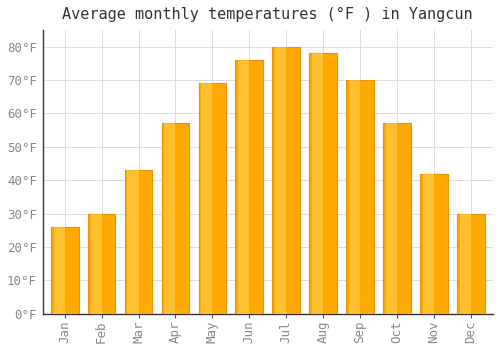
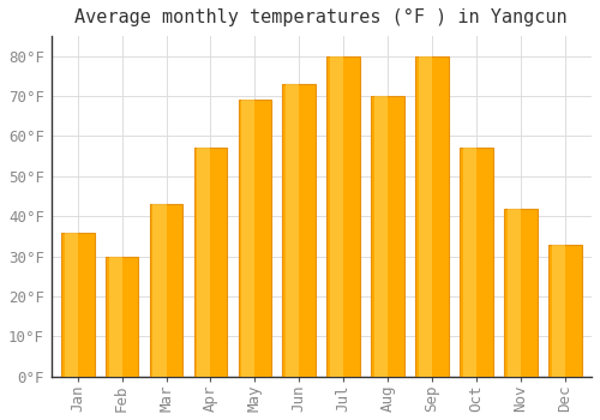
Jan: 26°F -> 36°F
Jun: 76°F -> 73°F
Aug: 78°F -> 70°F
Sep: 70°F -> 80°F
Dec: 30°F -> 33°F
